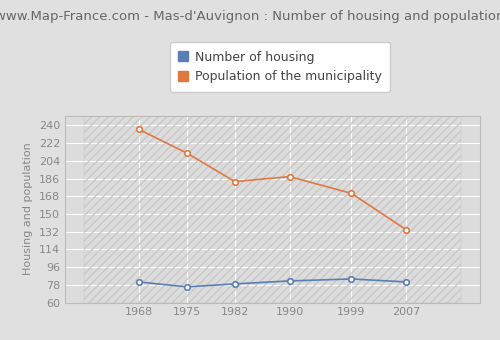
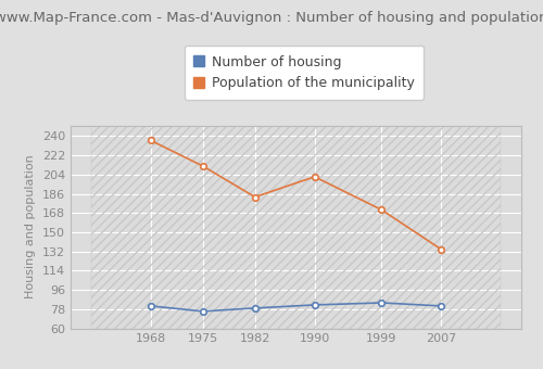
Population of the municipality/1990: 188 -> 202
